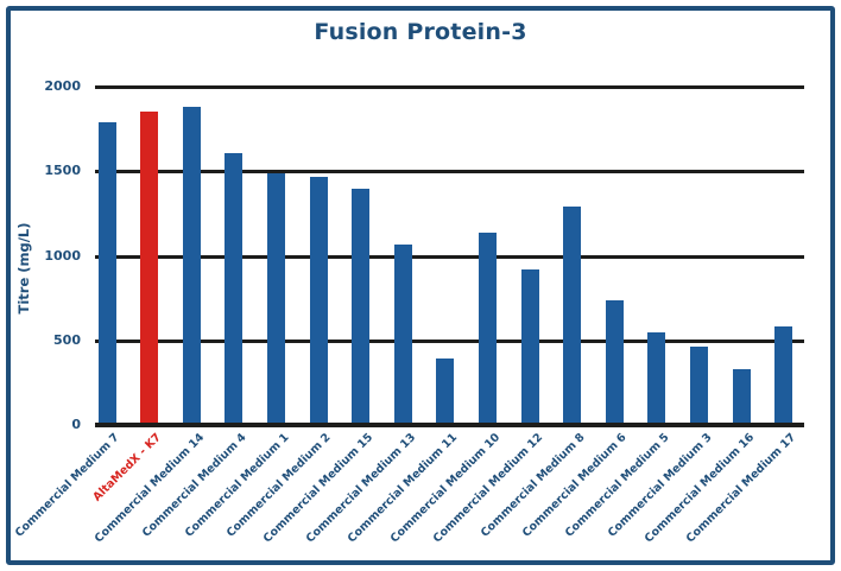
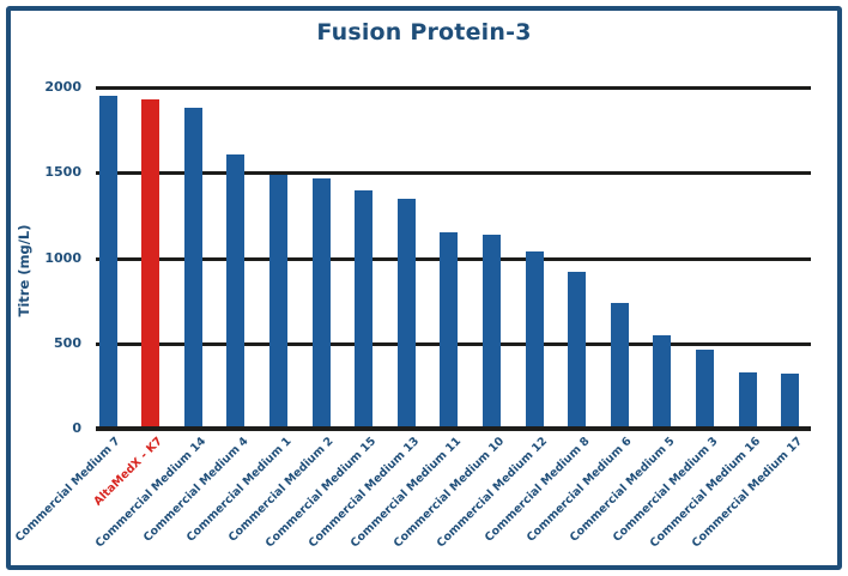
Commercial Medium 7: 1790 -> 1950
AltaMedX - K7: 1850 -> 1930
Commercial Medium 13: 1070 -> 1350
Commercial Medium 11: 390 -> 1150
Commercial Medium 12: 920 -> 1040
Commercial Medium 8: 1290 -> 920
Commercial Medium 17: 580 -> 320
